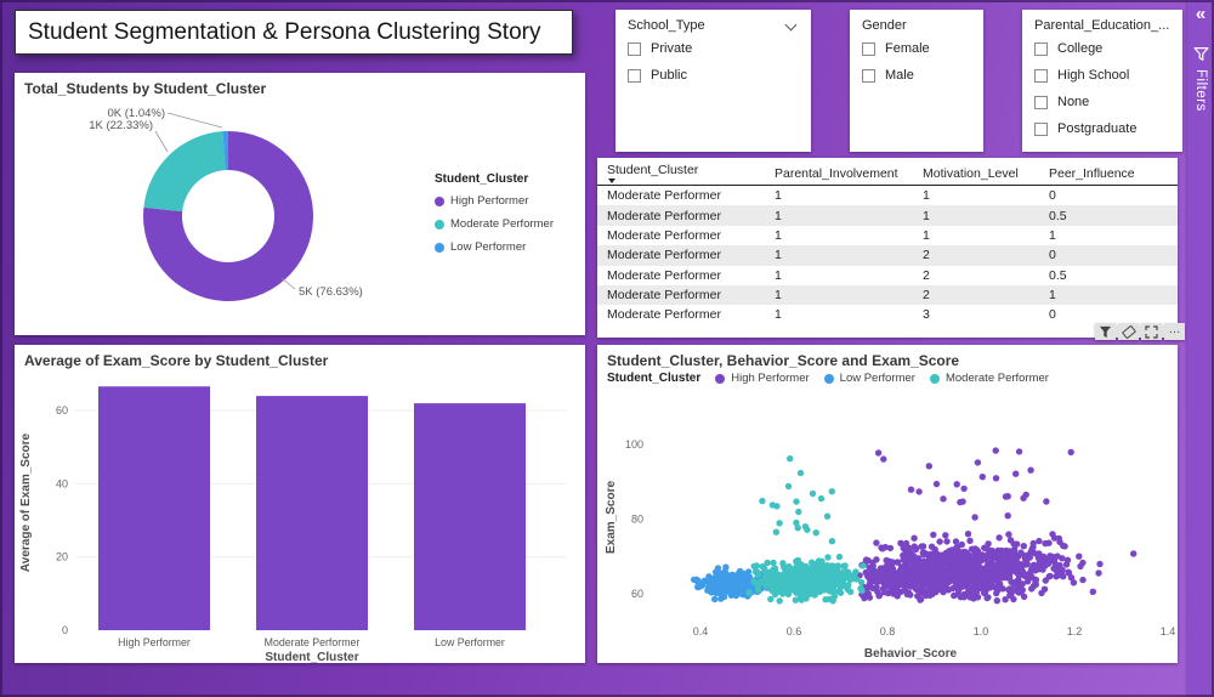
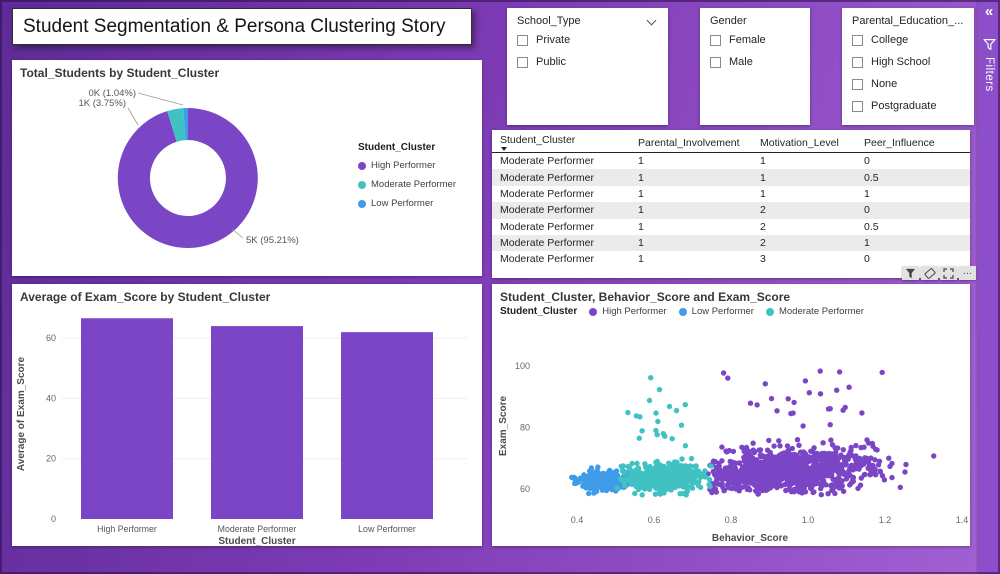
Total_Students by Student_Cluster/High Performer: 76.63% -> 95.21%
Total_Students by Student_Cluster/Moderate Performer: 22.33% -> 3.75%
